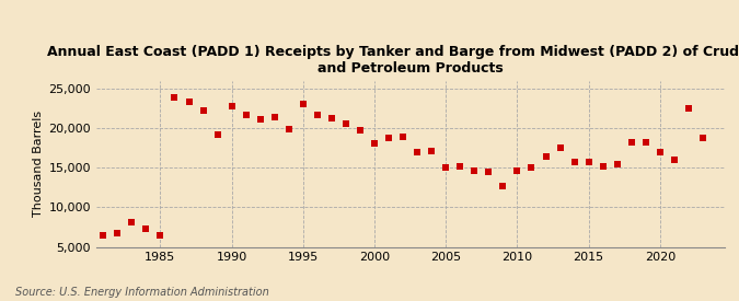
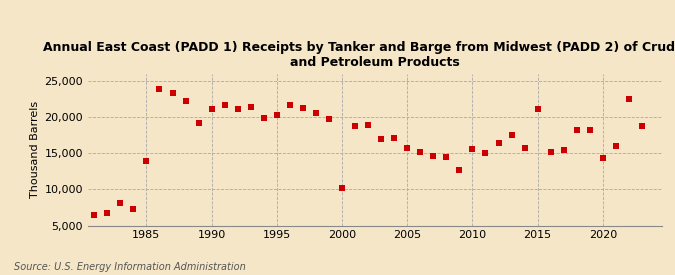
1985: 6,400 -> 14,000
1990: 22,800 -> 21,200
1995: 23,100 -> 20,400
2000: 18,100 -> 10,200
2005: 15,000 -> 15,800
2010: 14,600 -> 15,600
2015: 15,700 -> 21,200
2020: 17,000 -> 14,400
